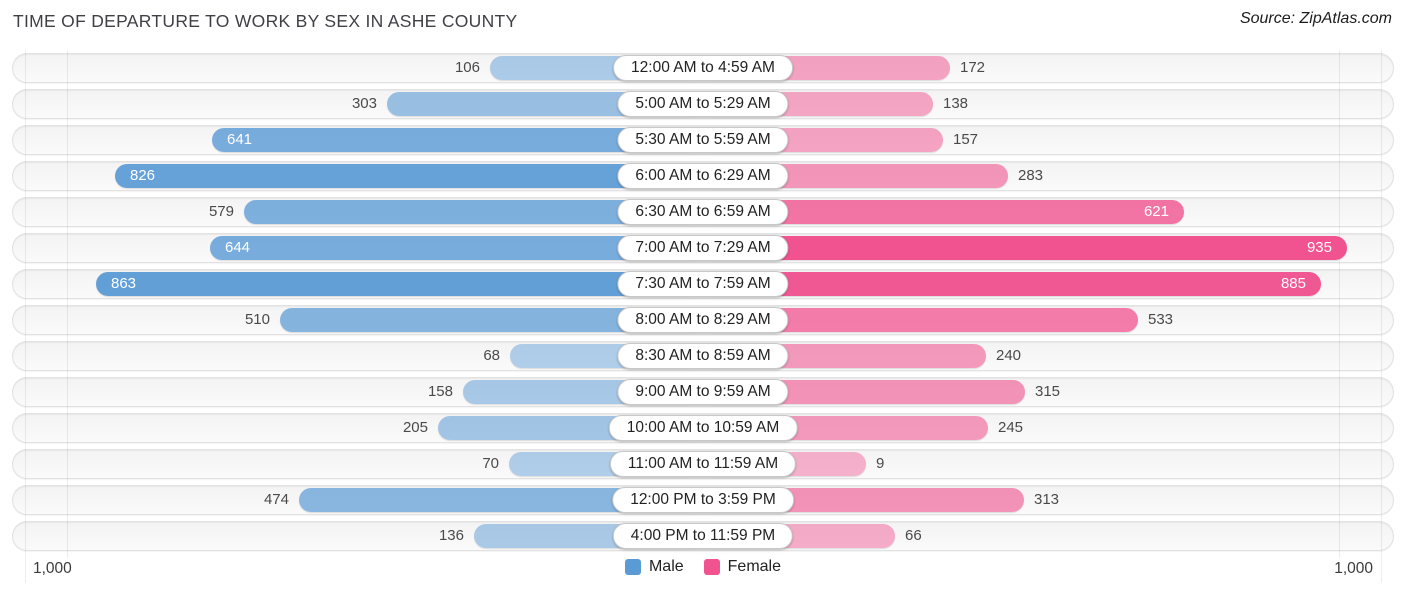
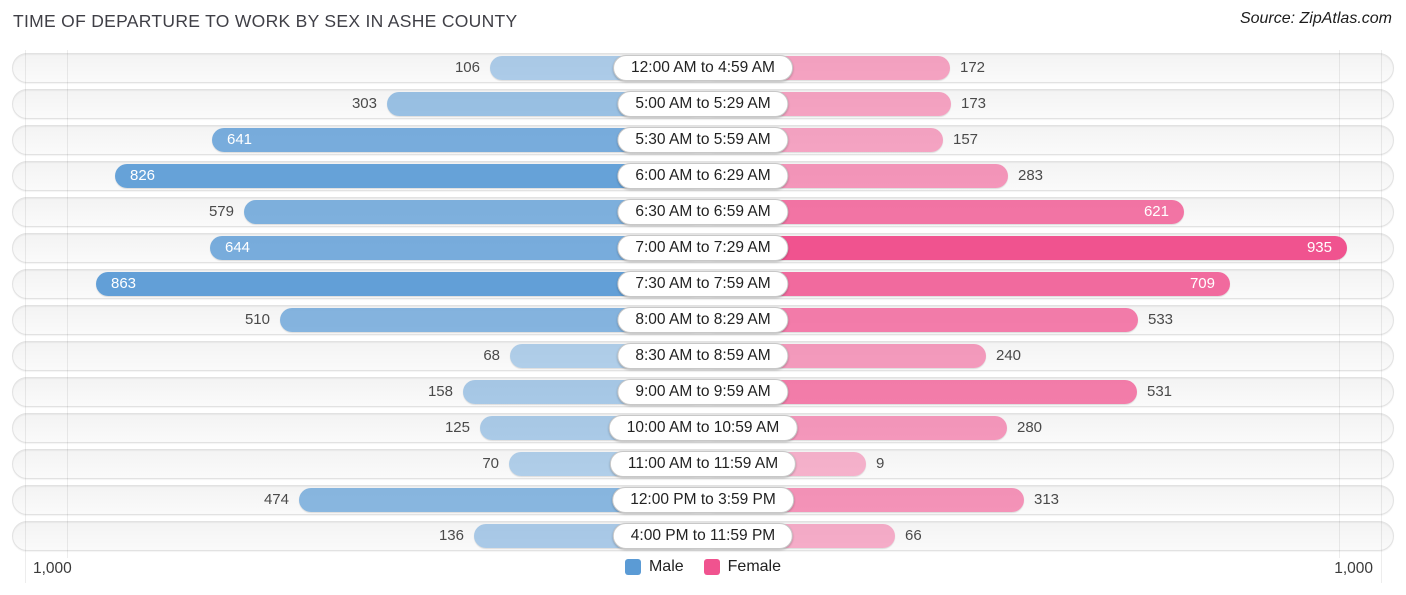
Female/5:00 AM to 5:29 AM: 138 -> 173
Female/7:30 AM to 7:59 AM: 885 -> 709
Female/9:00 AM to 9:59 AM: 315 -> 531
Male/10:00 AM to 10:59 AM: 205 -> 125
Female/10:00 AM to 10:59 AM: 245 -> 280
